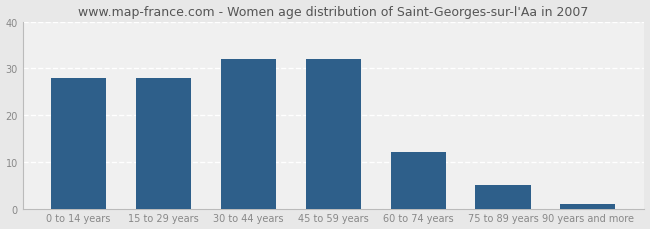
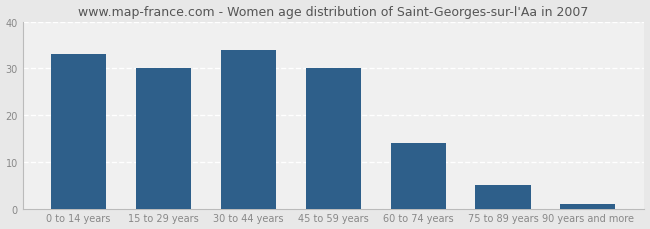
0 to 14 years: 28 -> 33
15 to 29 years: 28 -> 30
30 to 44 years: 32 -> 34
45 to 59 years: 32 -> 30
60 to 74 years: 12 -> 14
